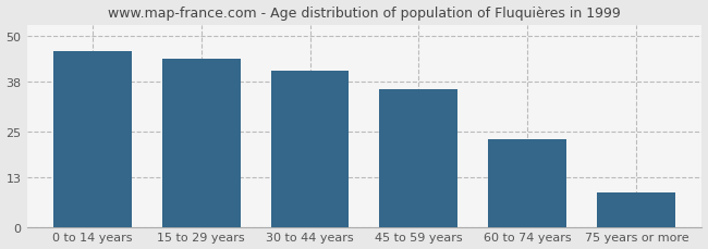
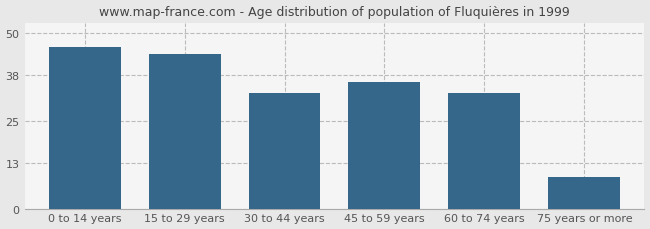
30 to 44 years: 41 -> 33
60 to 74 years: 23 -> 33
